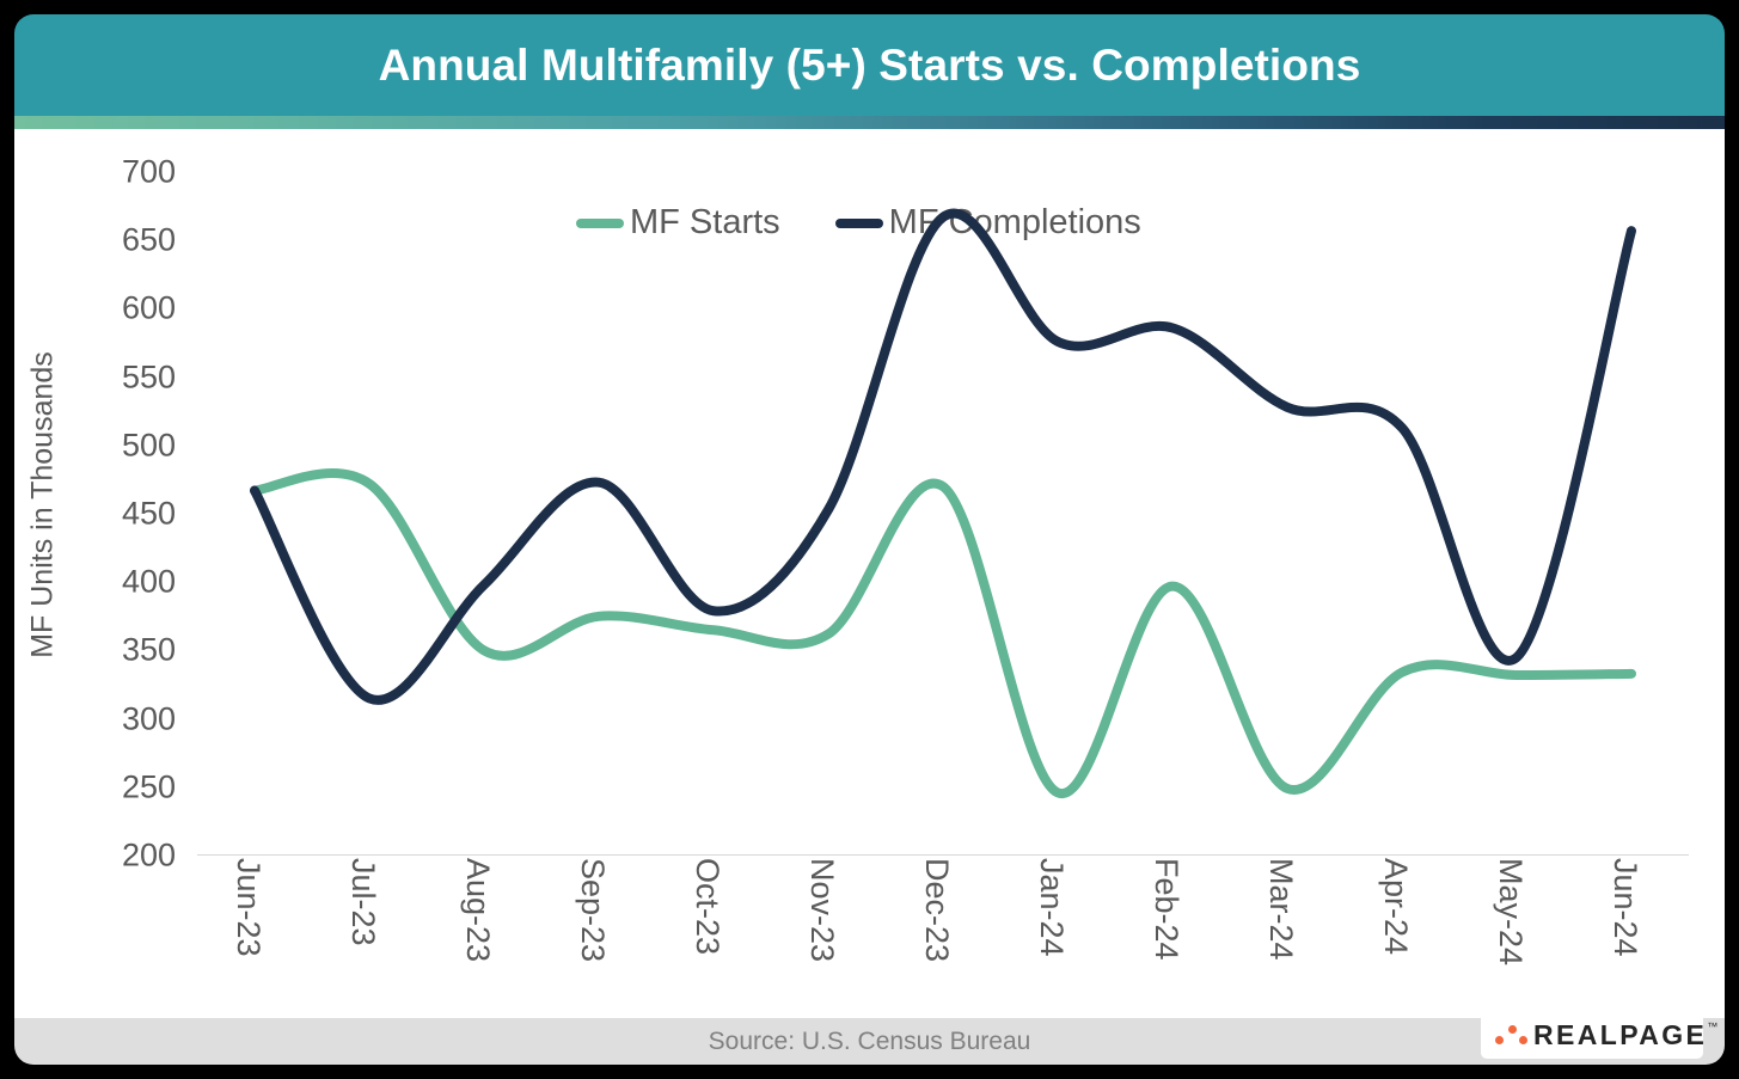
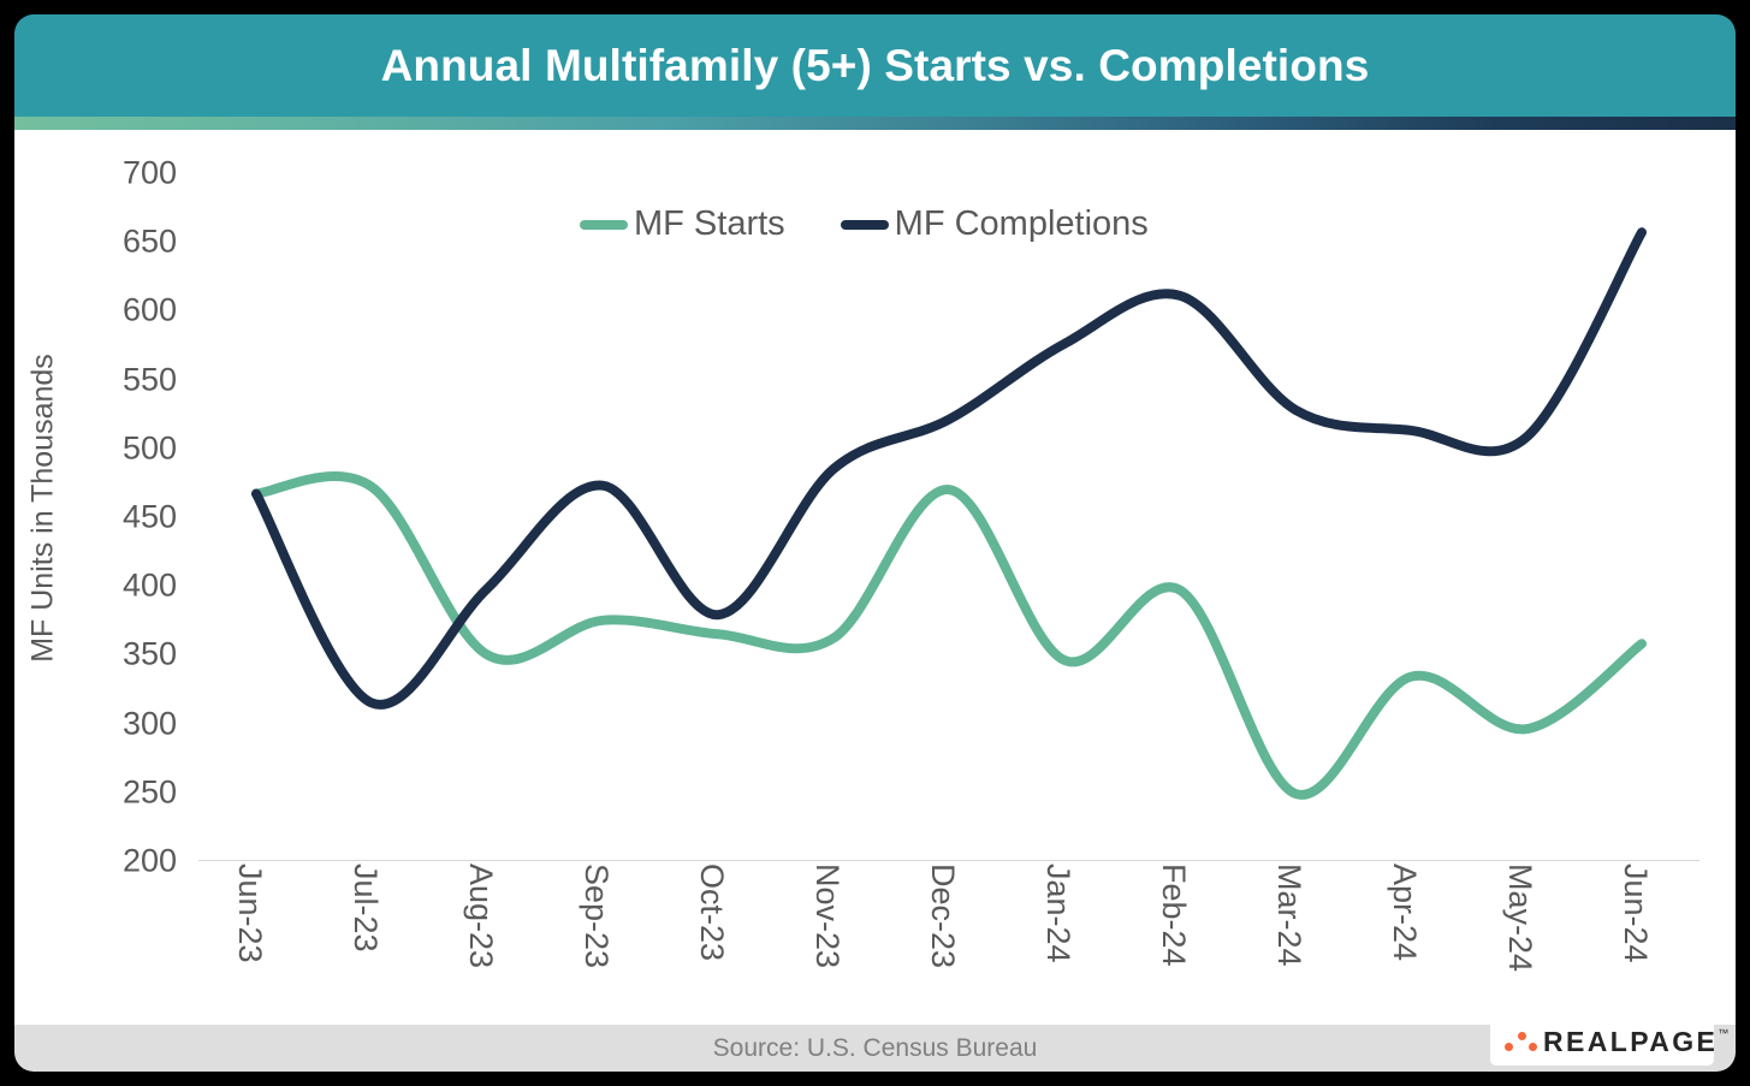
MF Completions/Nov-23: 453 -> 485
MF Completions/Dec-23: 667 -> 521
MF Starts/Jan-24: 246 -> 346
MF Completions/Feb-24: 586 -> 611
MF Starts/May-24: 332 -> 296
MF Completions/May-24: 345 -> 508
MF Starts/Jun-24: 333 -> 358
